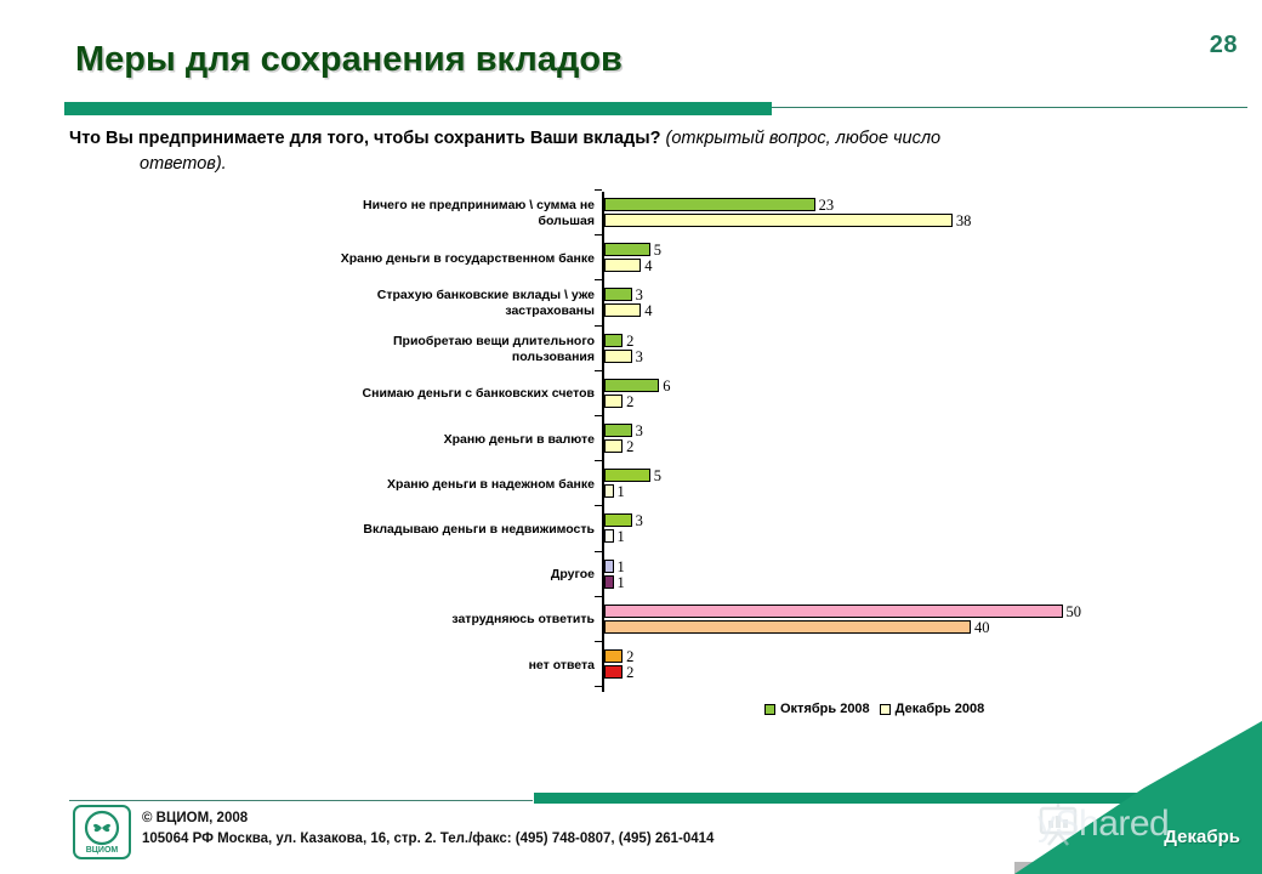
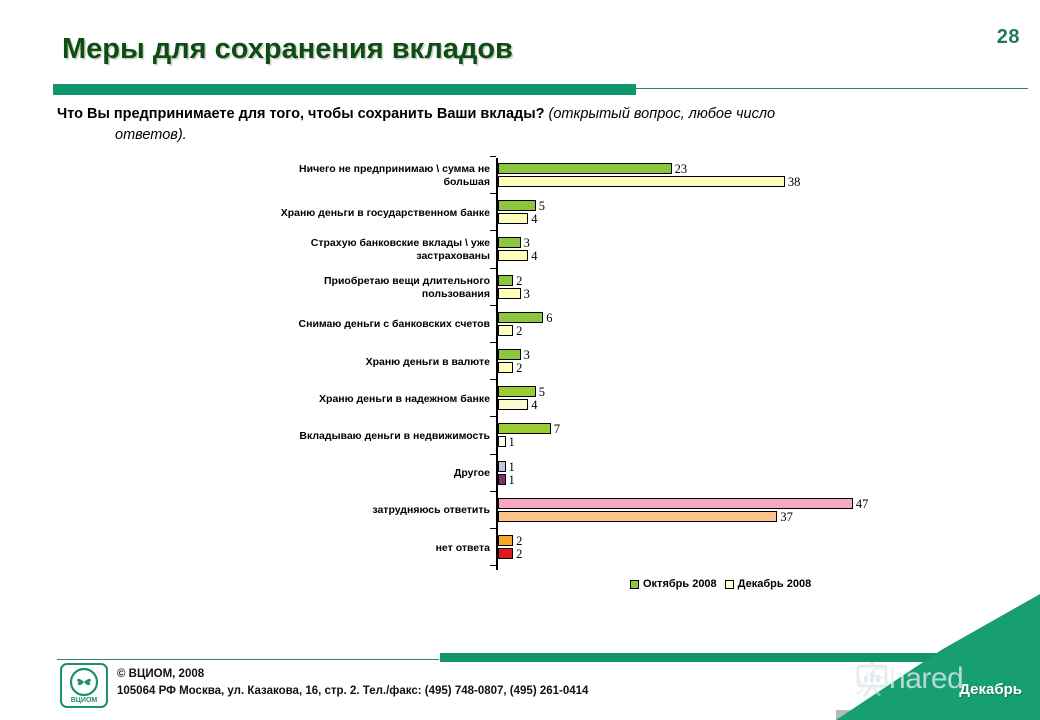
Декабрь 2008/Храню деньги в надежном банке: 1 -> 4
Октябрь 2008/Вкладываю деньги в недвижимость: 3 -> 7
Октябрь 2008/затрудняюсь ответить: 50 -> 47
Декабрь 2008/затрудняюсь ответить: 40 -> 37
